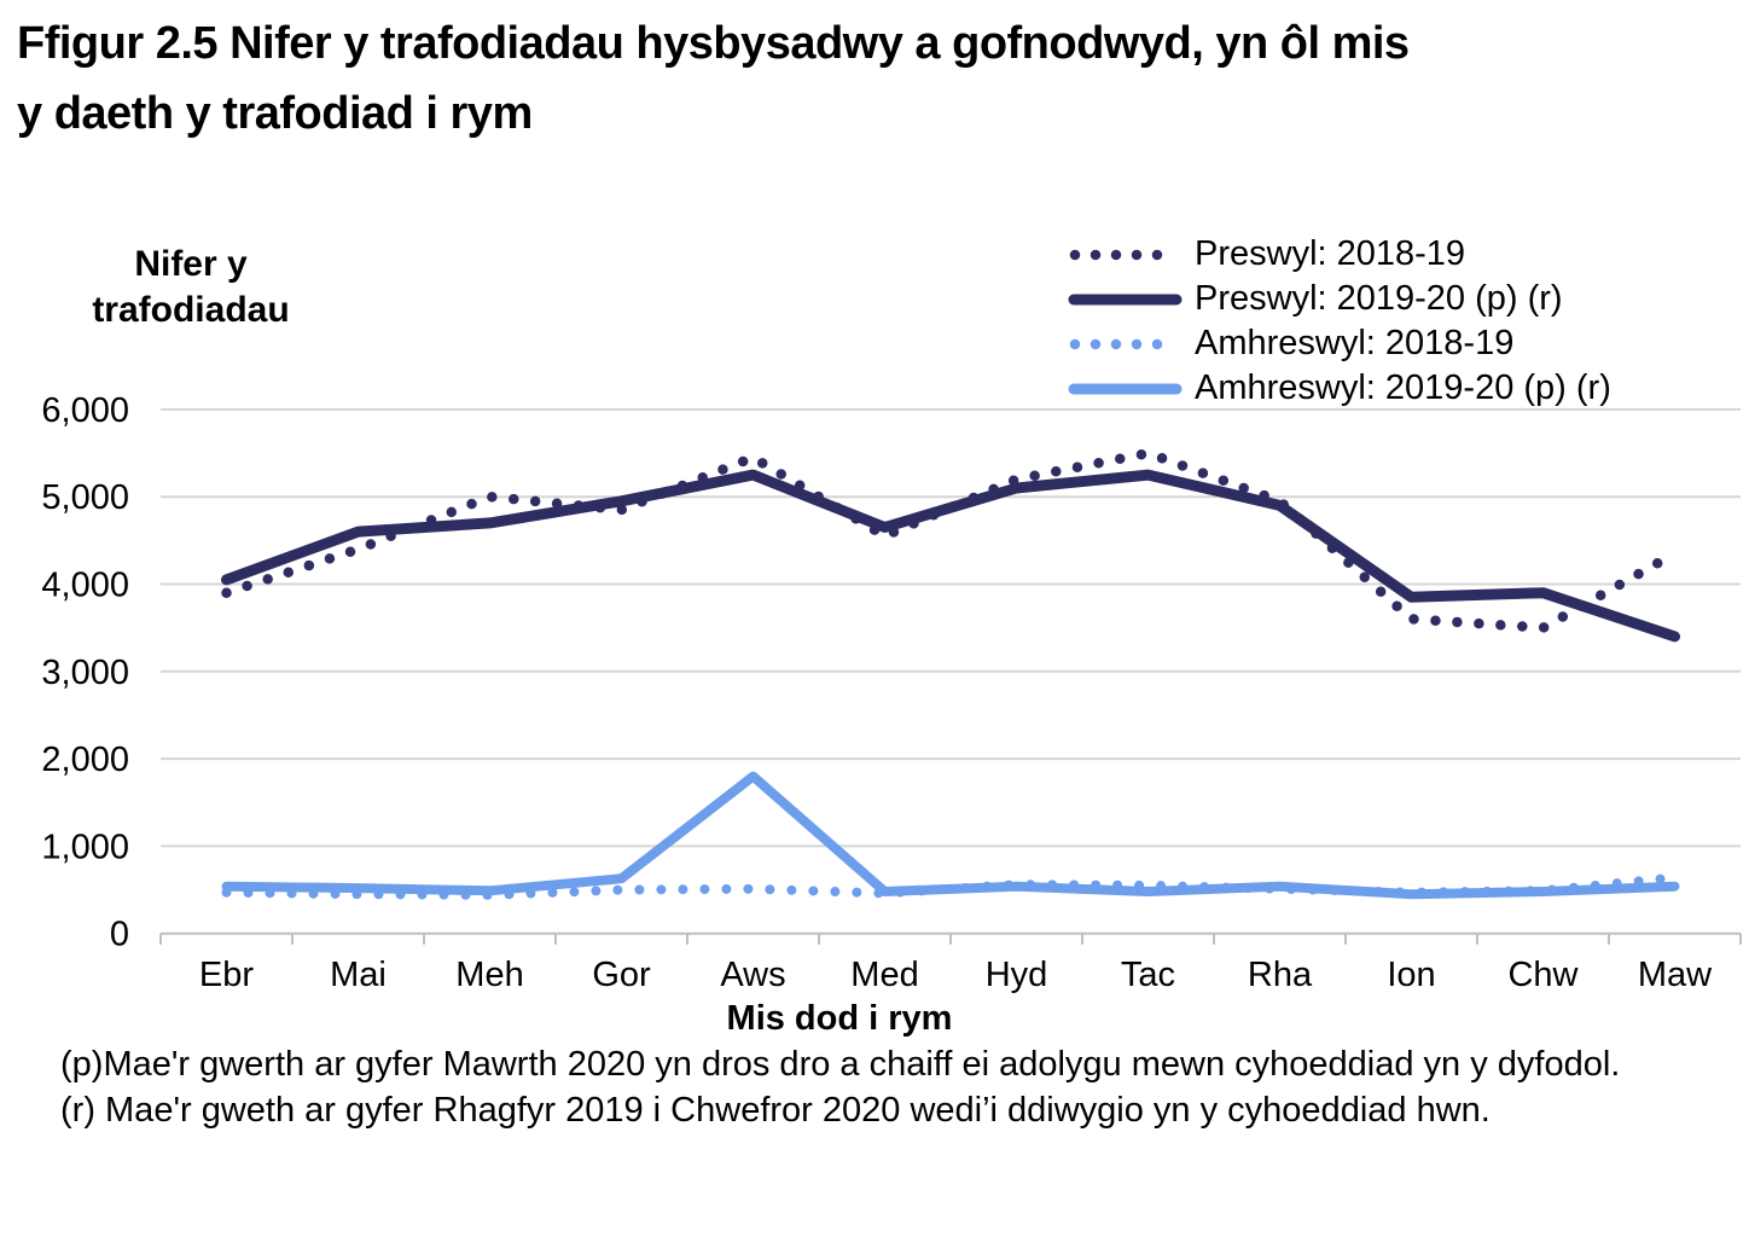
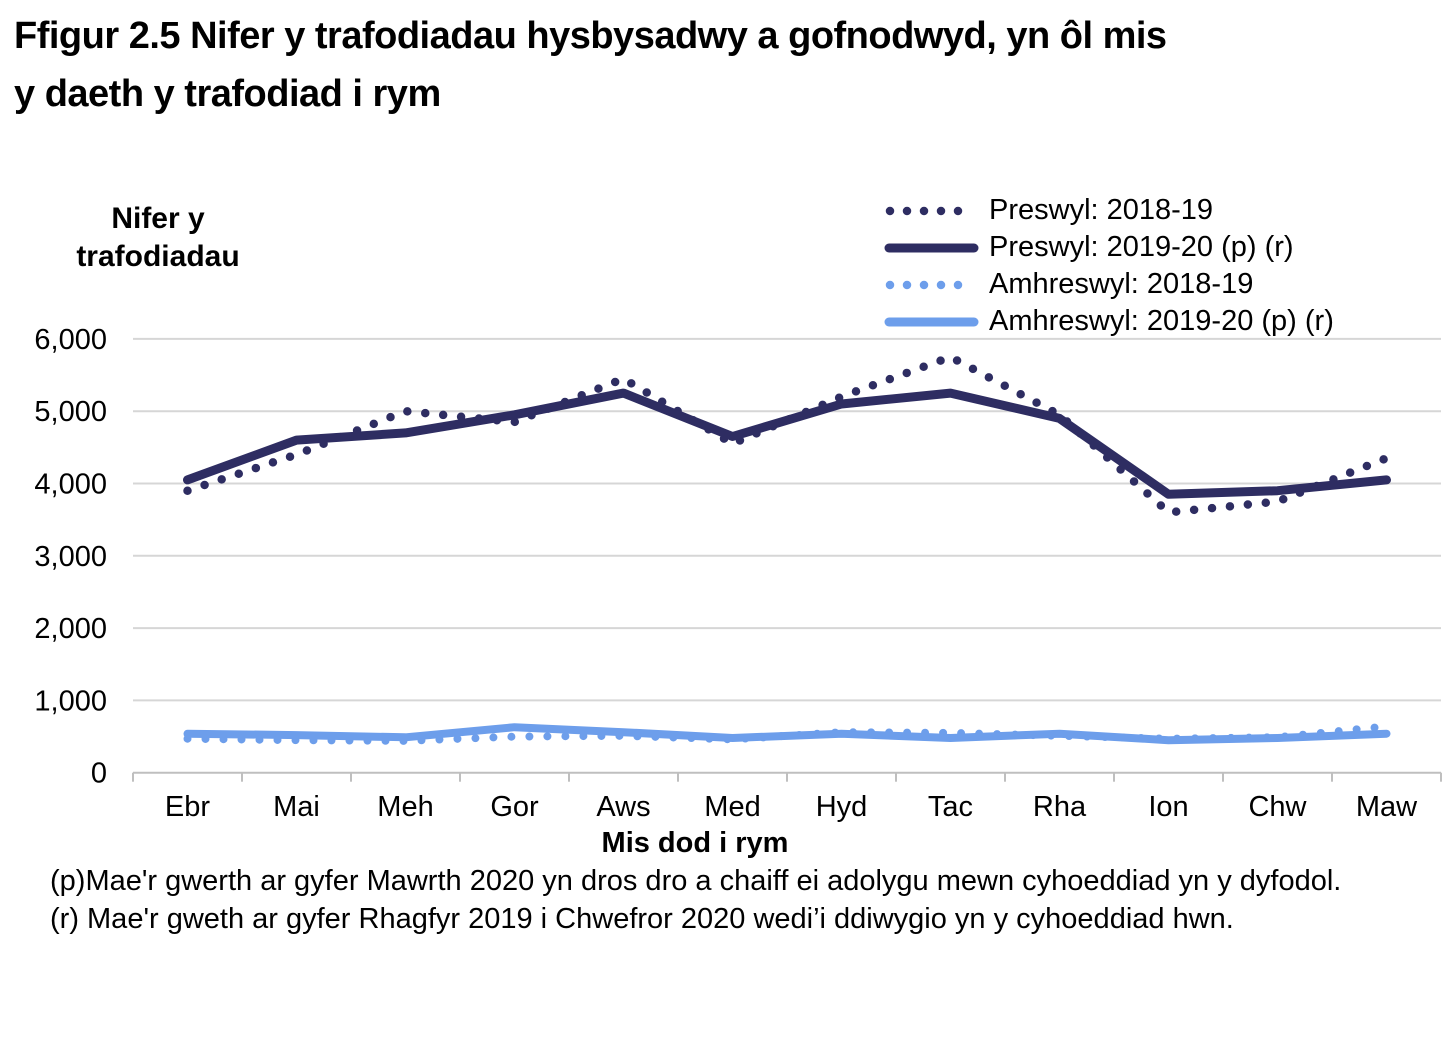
Amhreswyl: 2019-20 (p) (r)/Aws: 1800 -> 600
Preswyl: 2018-19/Tac: 5500 -> 5800
Preswyl: 2018-19/Chw: 3500 -> 3800
Preswyl: 2019-20 (p) (r)/Maw: 3400 -> 4000
